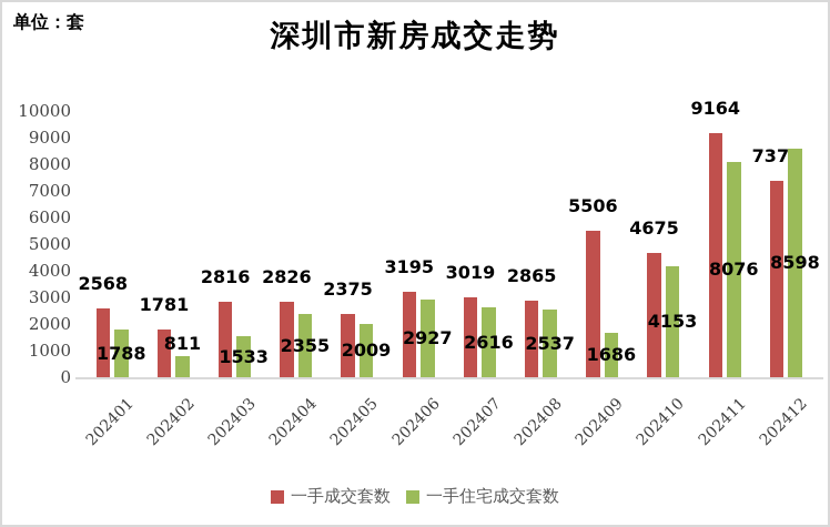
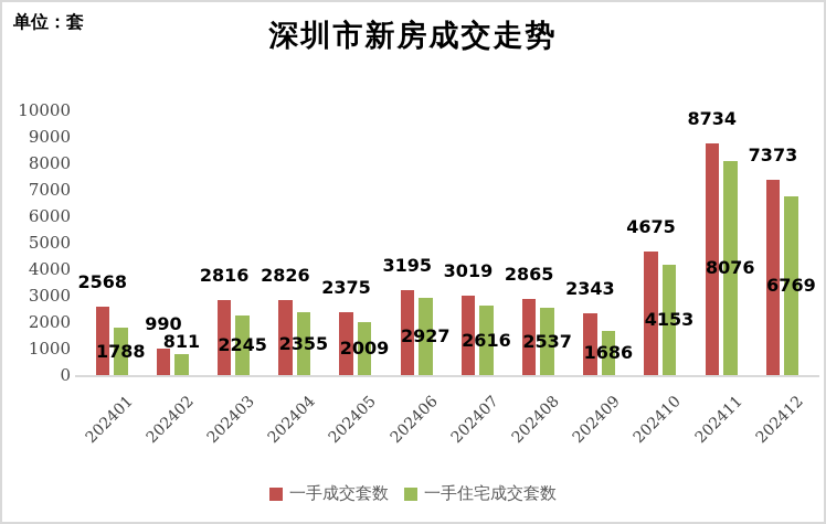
一手成交套数/202402: 1781 -> 990
一手住宅成交套数/202403: 1533 -> 2245
一手成交套数/202409: 5506 -> 2343
一手成交套数/202411: 9164 -> 8734
一手住宅成交套数/202412: 8598 -> 6769
